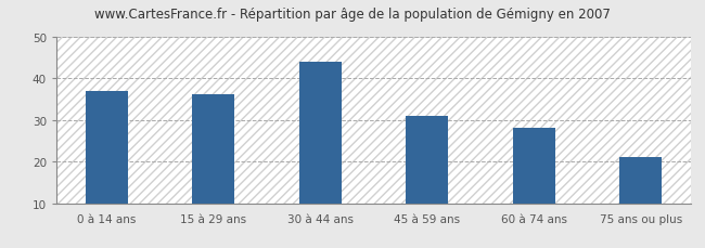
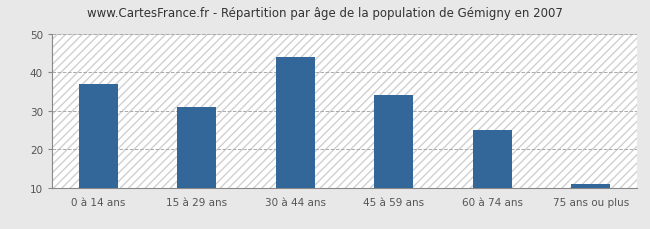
15 à 29 ans: 36 -> 31
45 à 59 ans: 31 -> 34
60 à 74 ans: 28 -> 25
75 ans ou plus: 21 -> 11
